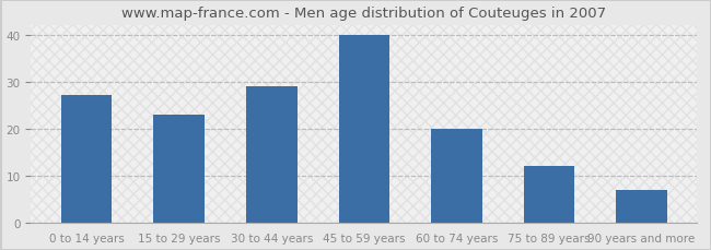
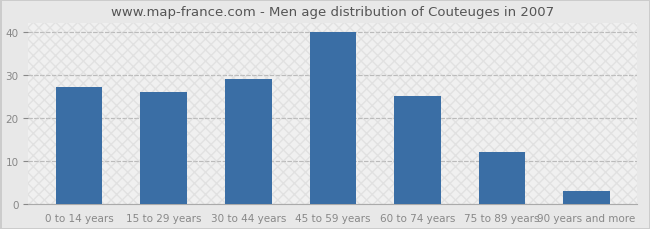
15 to 29 years: 23 -> 26
60 to 74 years: 20 -> 25
90 years and more: 7 -> 3
